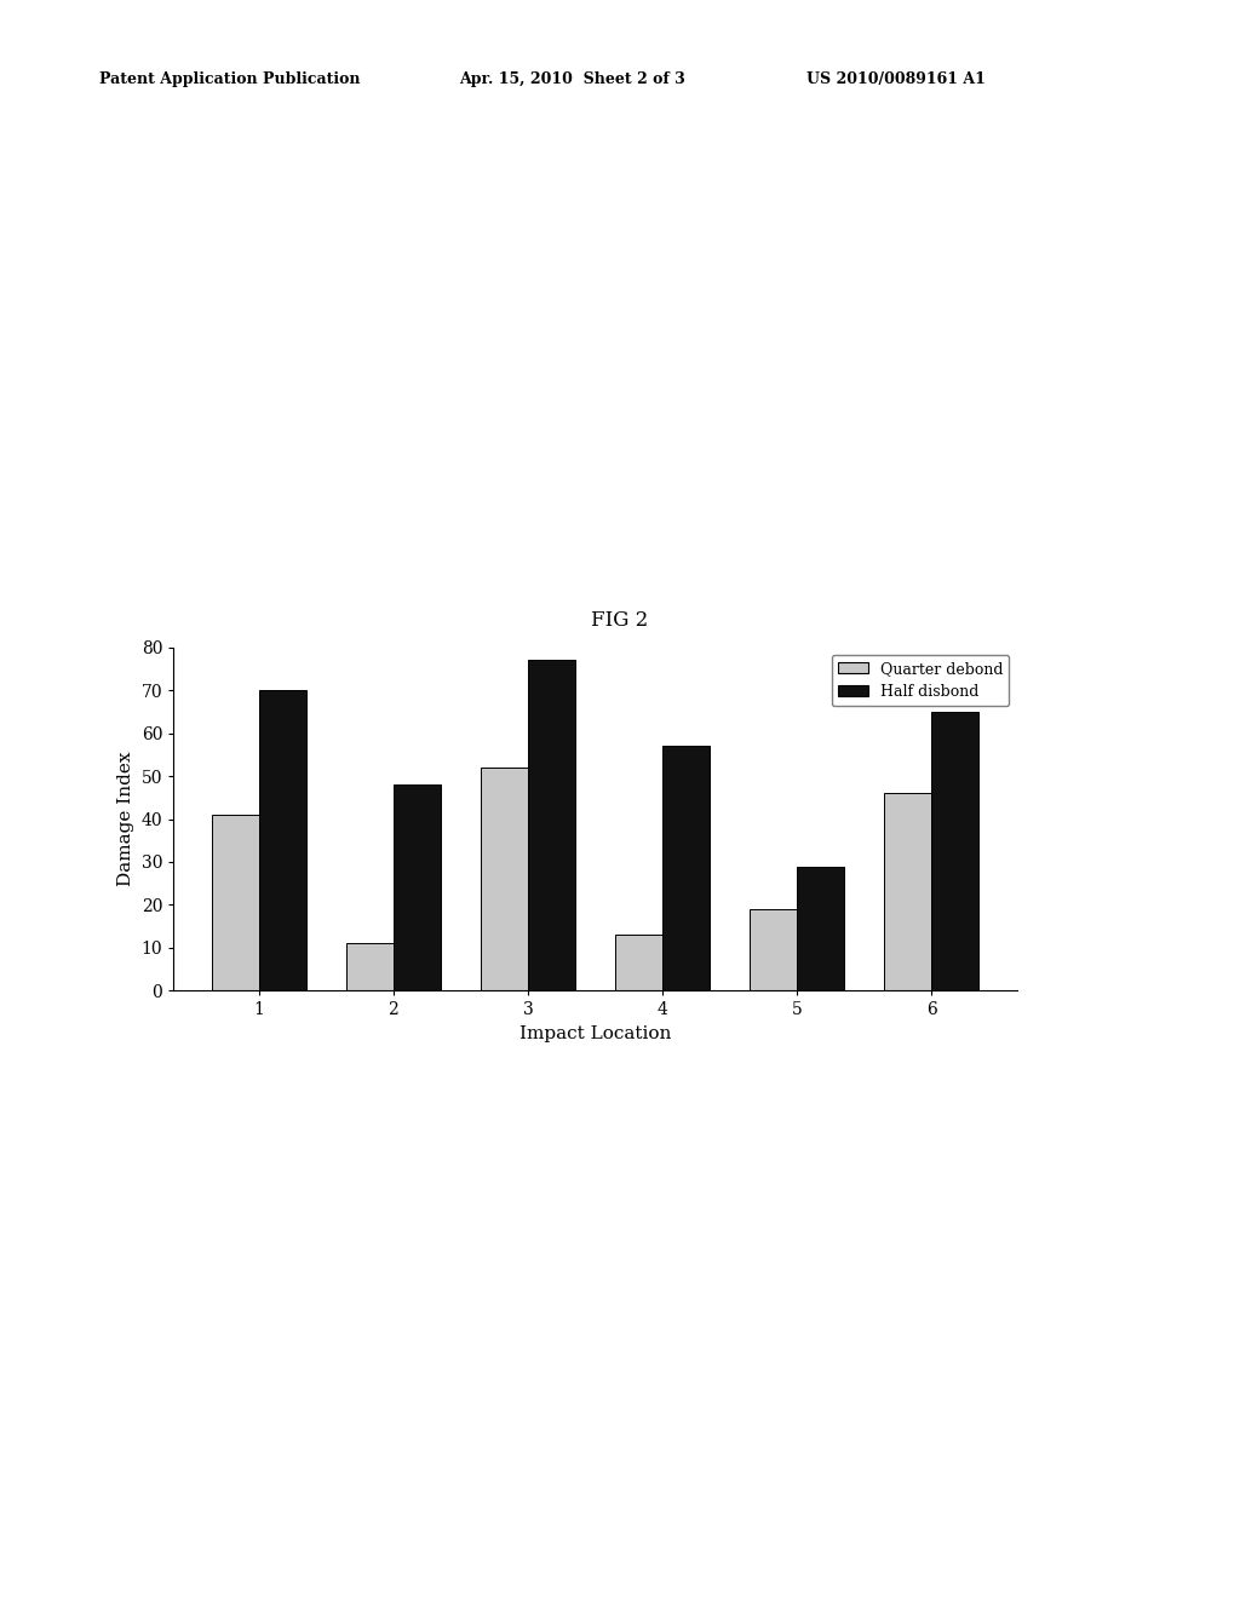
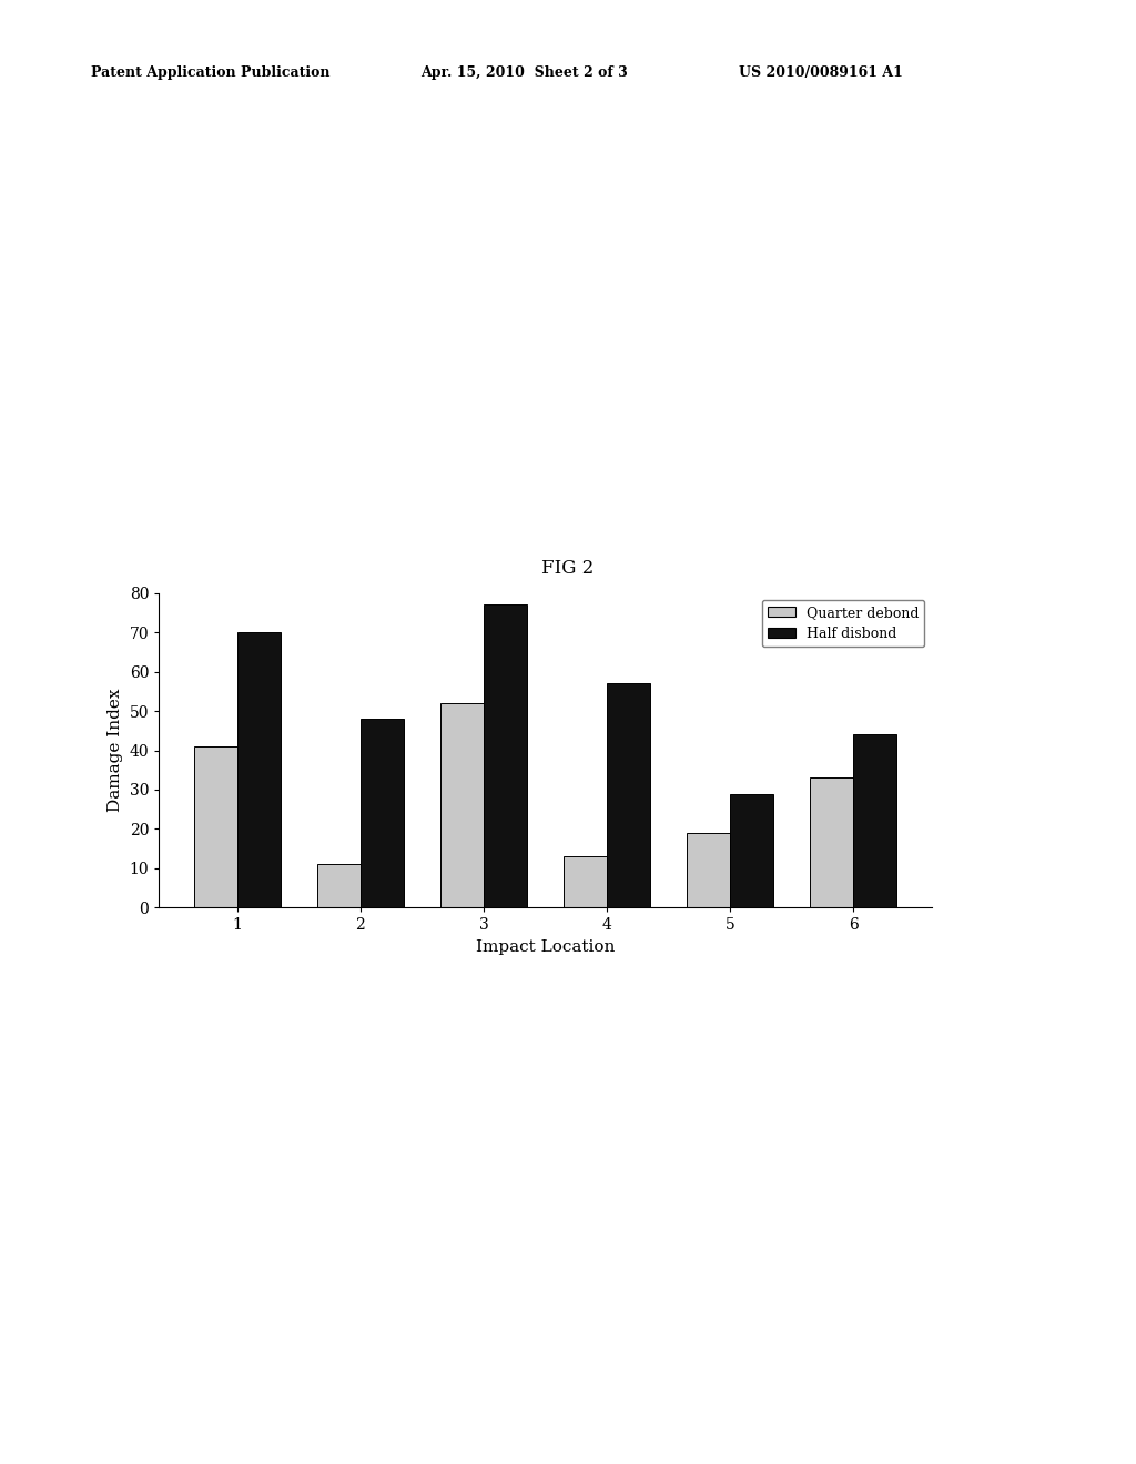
Quarter debond/6: 46 -> 33
Half disbond/6: 65 -> 44
